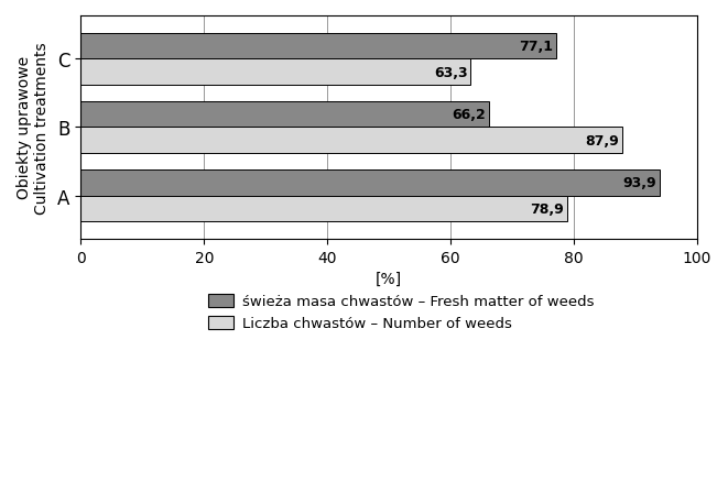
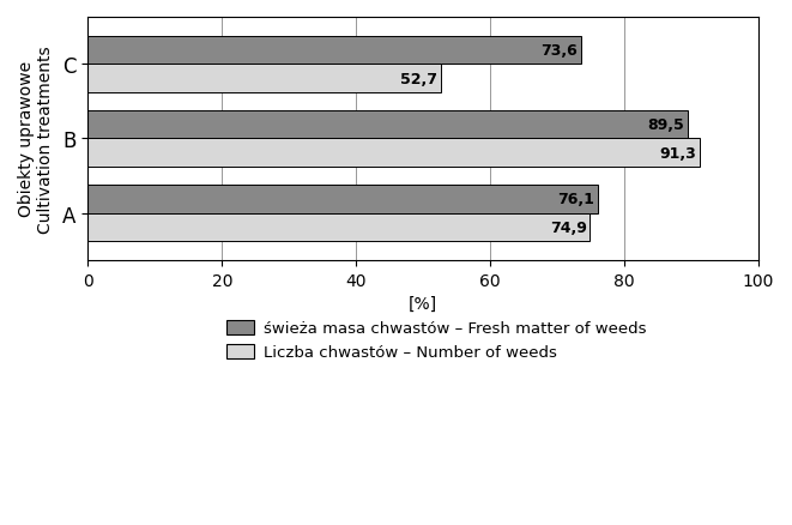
świeża masa chwastów – Fresh matter of weeds/C: 77,1 -> 73,6
Liczba chwastów – Number of weeds/C: 63,3 -> 52,7
świeża masa chwastów – Fresh matter of weeds/B: 66,2 -> 89,5
Liczba chwastów – Number of weeds/B: 87,9 -> 91,3
świeża masa chwastów – Fresh matter of weeds/A: 93,9 -> 76,1
Liczba chwastów – Number of weeds/A: 78,9 -> 74,9
